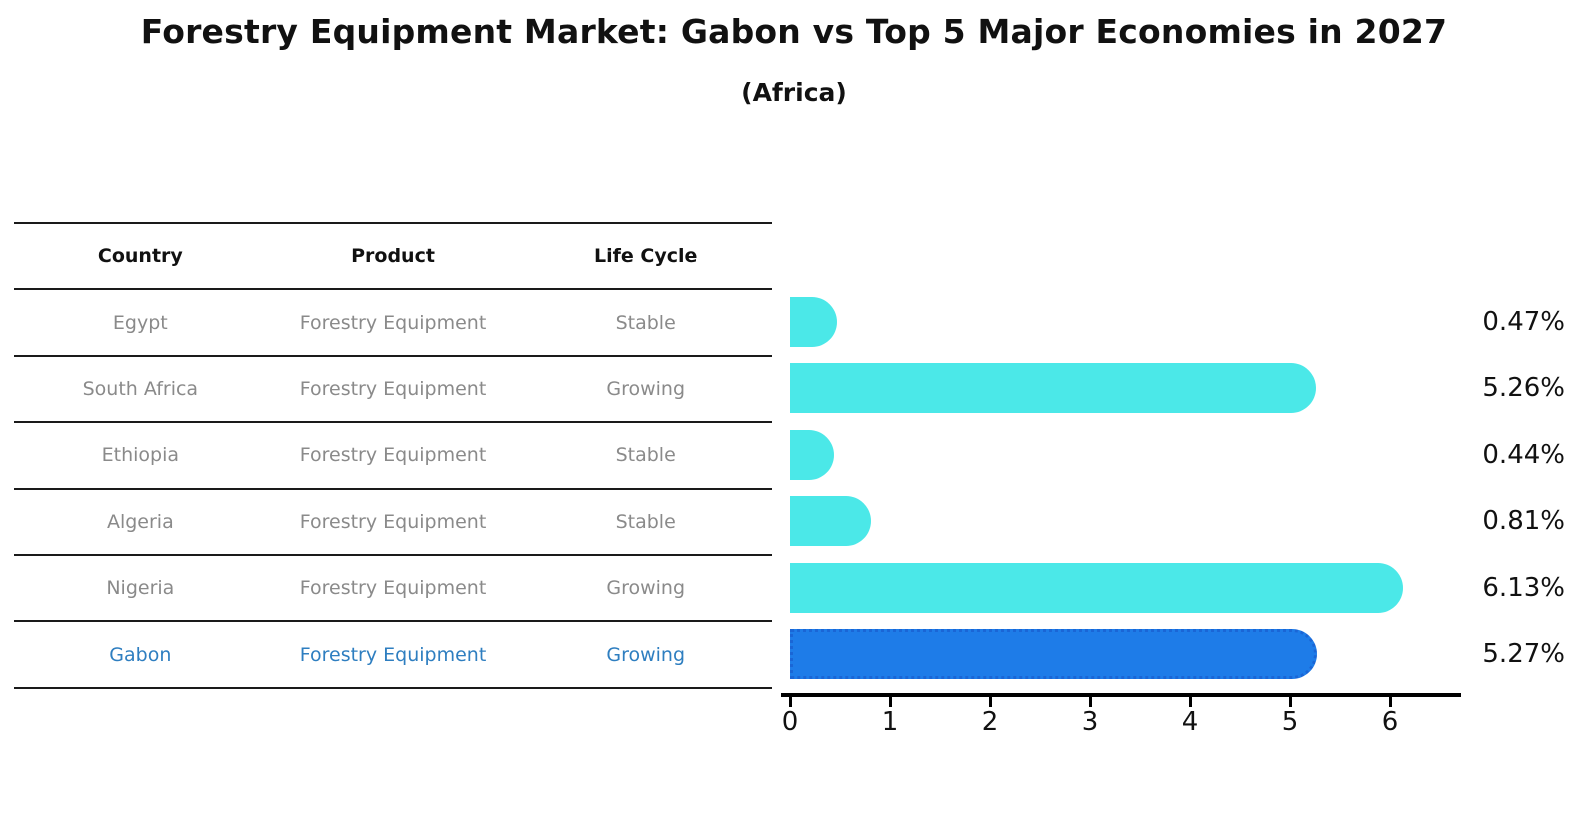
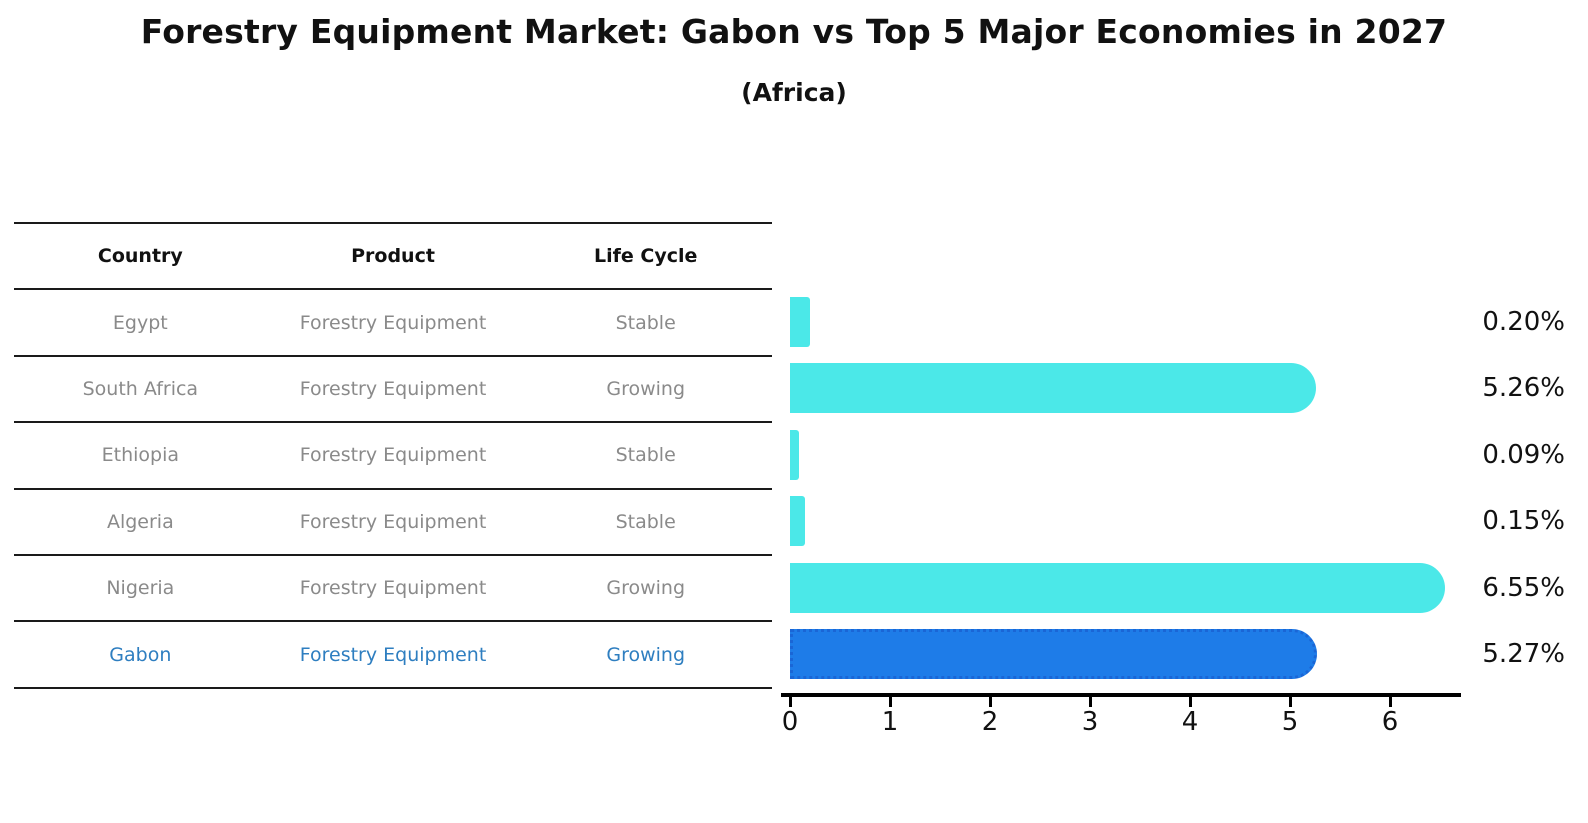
Egypt: 0.47% -> 0.20%
Ethiopia: 0.44% -> 0.09%
Algeria: 0.81% -> 0.15%
Nigeria: 6.13% -> 6.55%
